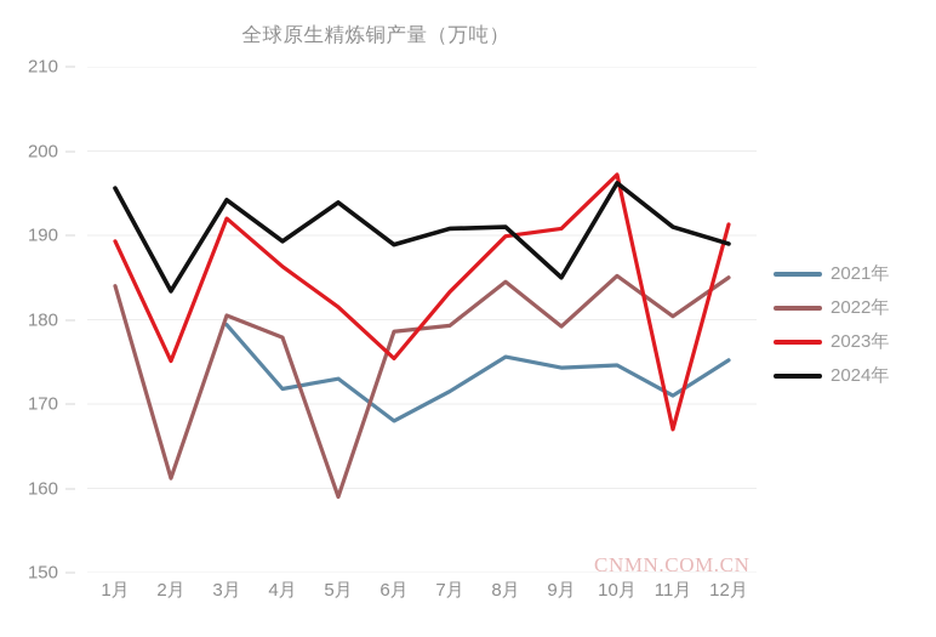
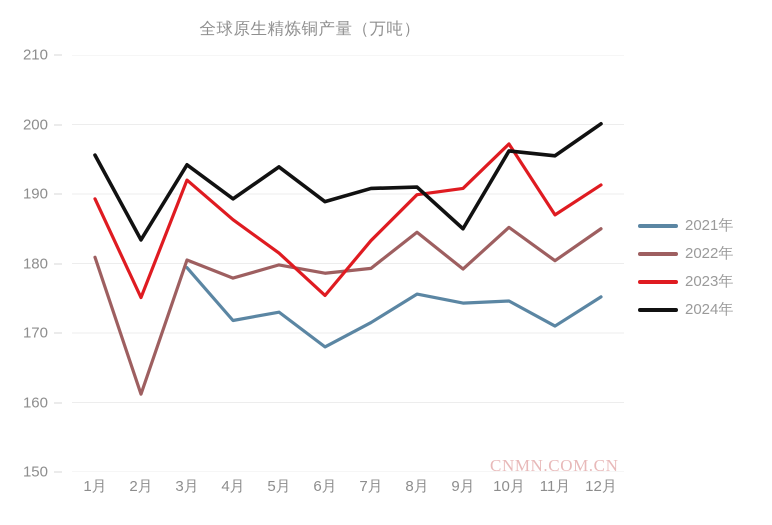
2022年/1月: 184 -> 181
2022年/5月: 159 -> 180
2023年/11月: 167 -> 187
2024年/11月: 191 -> 196
2024年/12月: 189 -> 200
